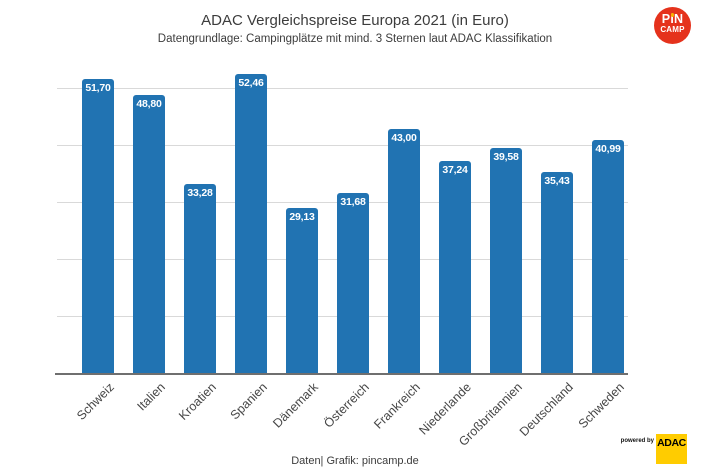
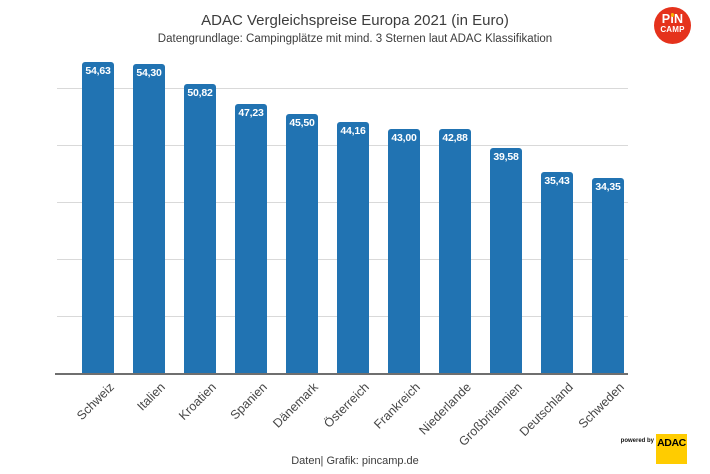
Schweiz: 51,70 -> 54,63
Italien: 48,80 -> 54,30
Kroatien: 33,28 -> 50,82
Spanien: 52,46 -> 47,23
Dänemark: 29,13 -> 45,50
Österreich: 31,68 -> 44,16
Niederlande: 37,24 -> 42,88
Schweden: 40,99 -> 34,35
